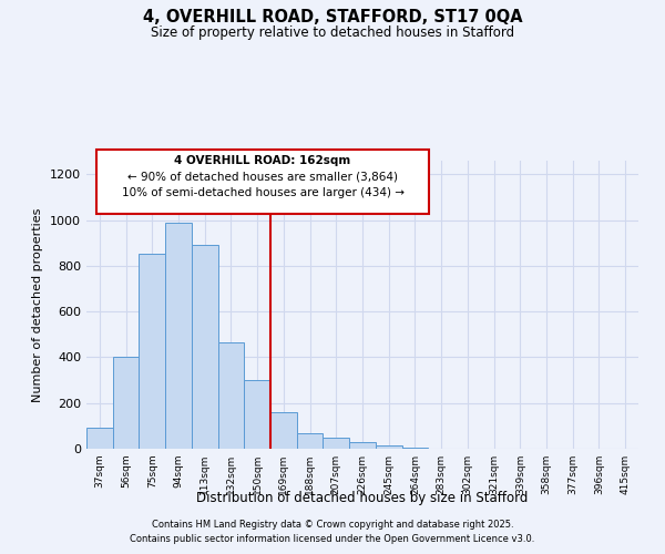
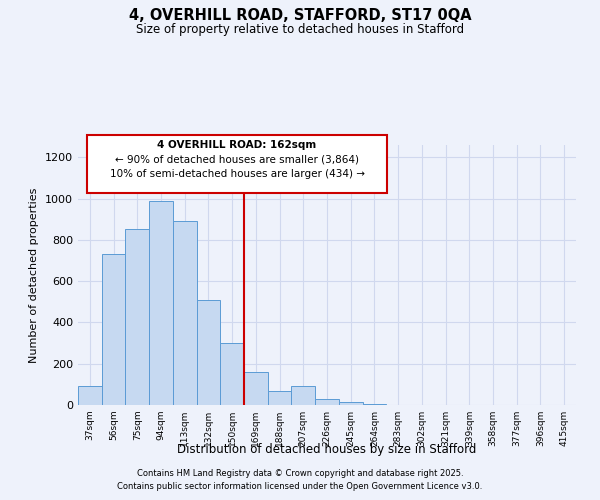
56sqm: 400 -> 730
132sqm: 465 -> 510
207sqm: 50 -> 90
